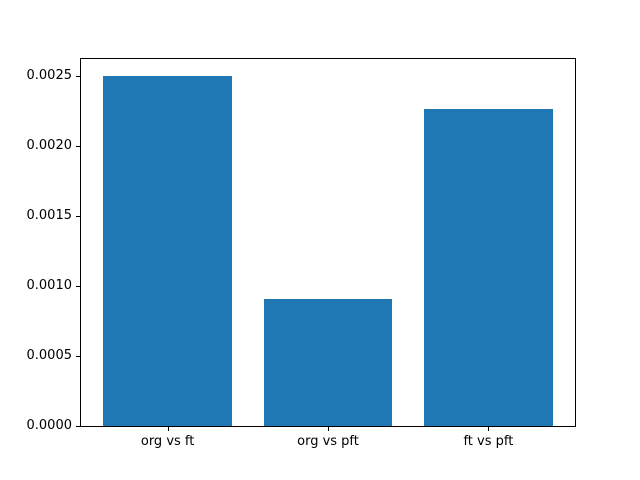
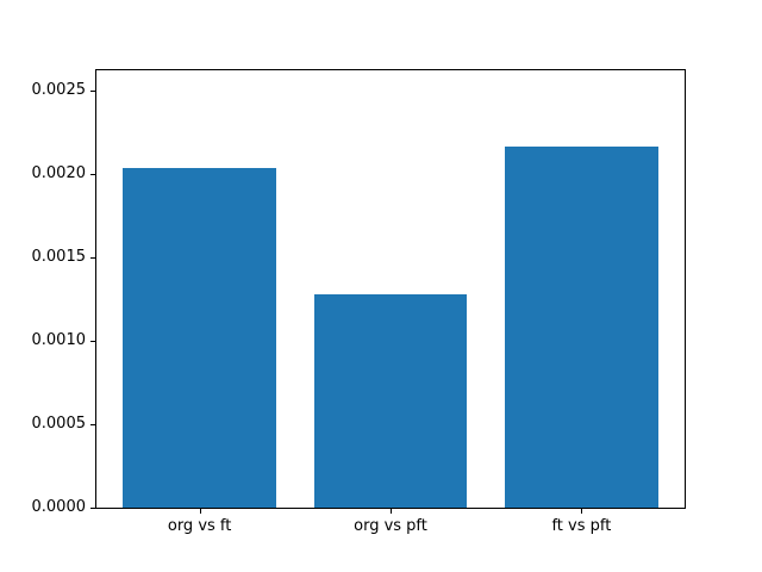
org vs ft: 0.00250 -> 0.00204
org vs pft: 0.00091 -> 0.00128
ft vs pft: 0.00227 -> 0.00217
